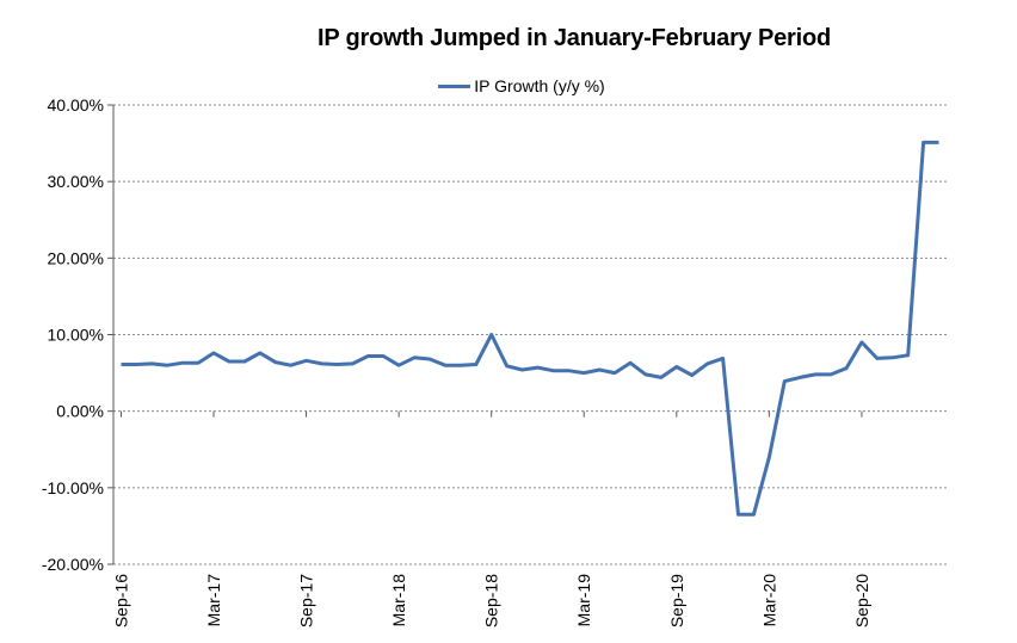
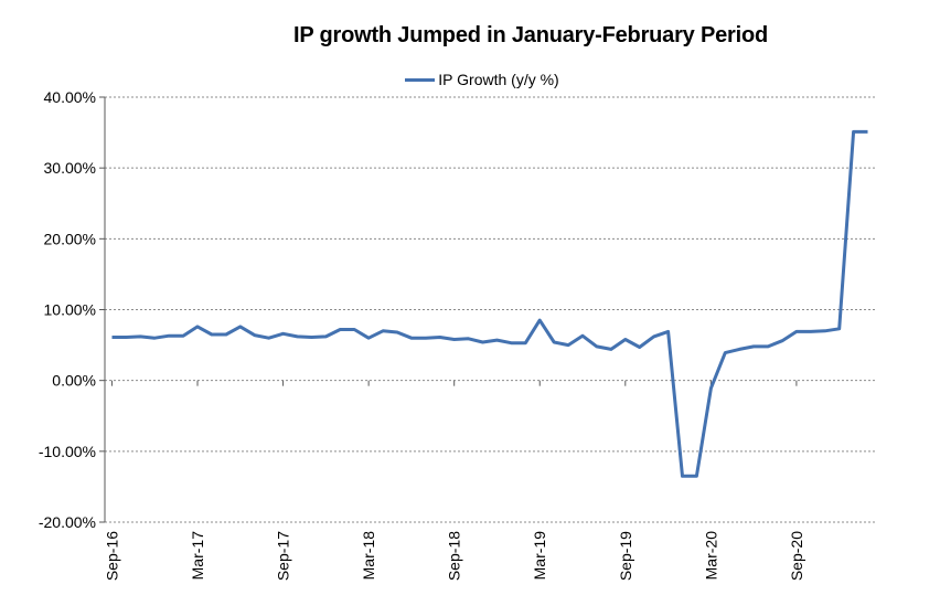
Sep-18: 10% -> 6%
Mar-19: 5% -> 8%
Mar-20: -6% -> -1%
Sep-20: 9% -> 7%
